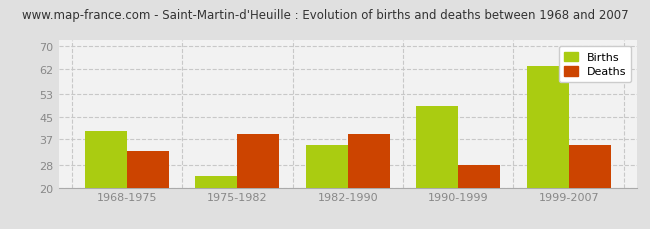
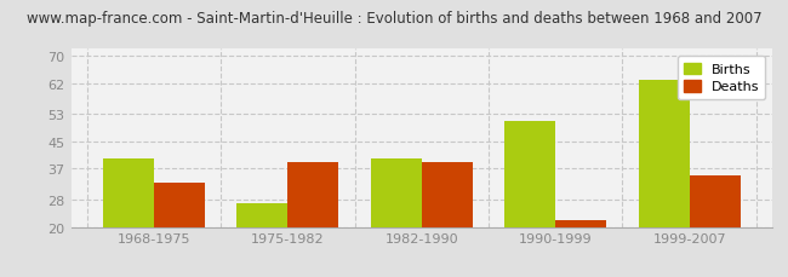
Births/1975-1982: 24 -> 27
Births/1982-1990: 35 -> 40
Births/1990-1999: 49 -> 51
Deaths/1990-1999: 28 -> 22
